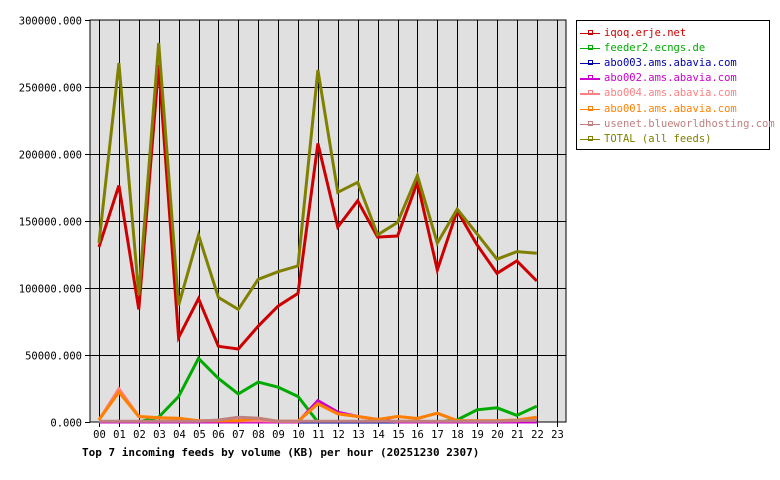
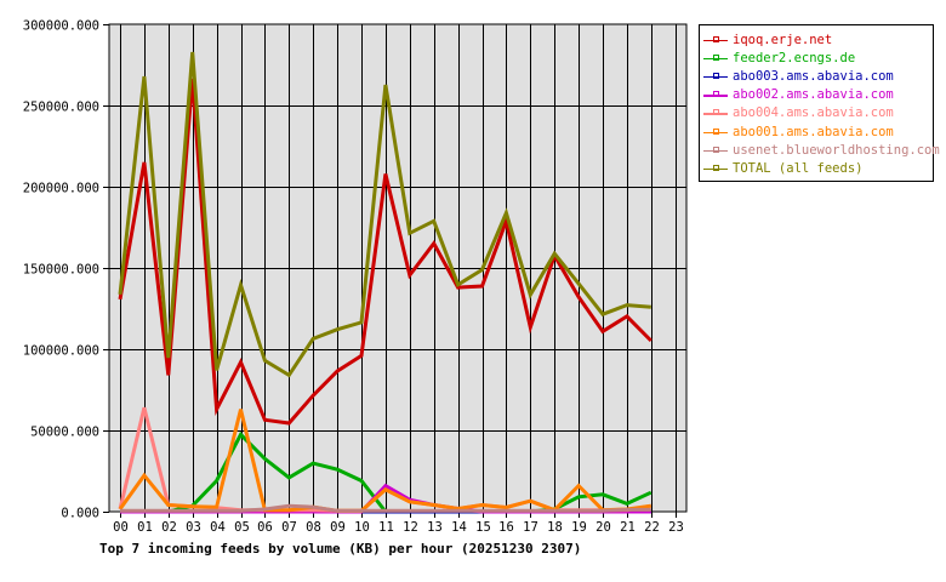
iqoq.erje.net/01: 176000 -> 215000
abo004.ams.abavia.com/01: 25000 -> 64000
abo001.ams.abavia.com/05: 1000 -> 63000
abo001.ams.abavia.com/19: 1000 -> 16000
